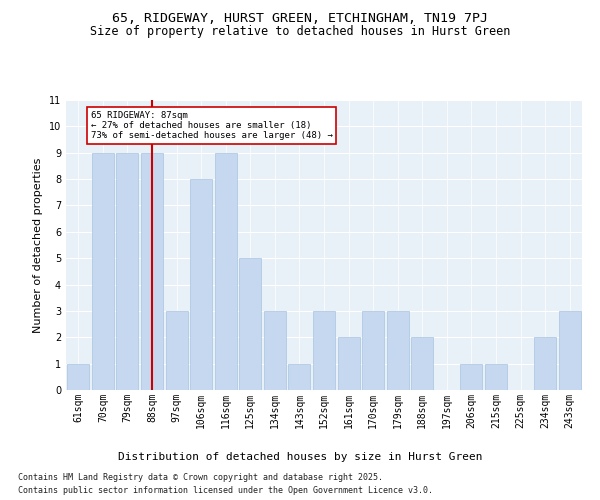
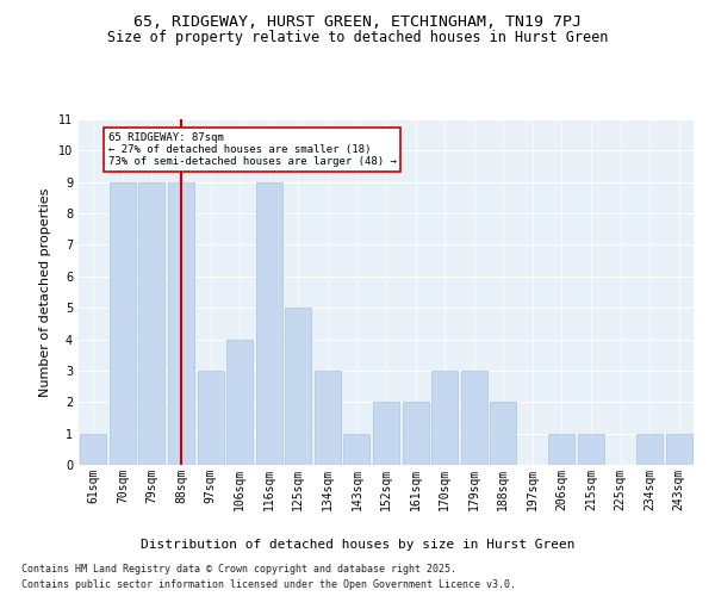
106sqm: 8 -> 4
152sqm: 3 -> 2
234sqm: 2 -> 1
243sqm: 3 -> 1
